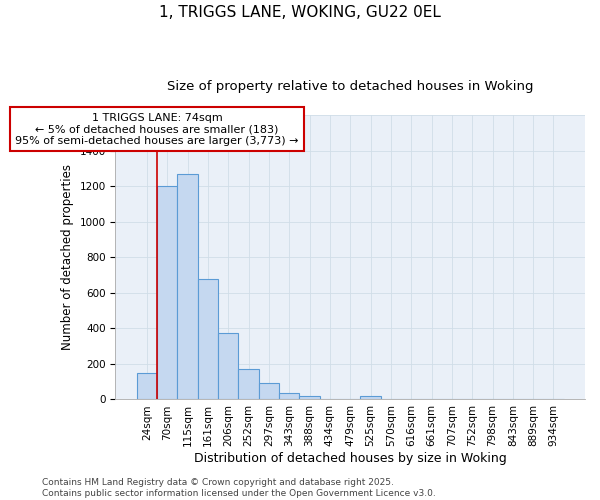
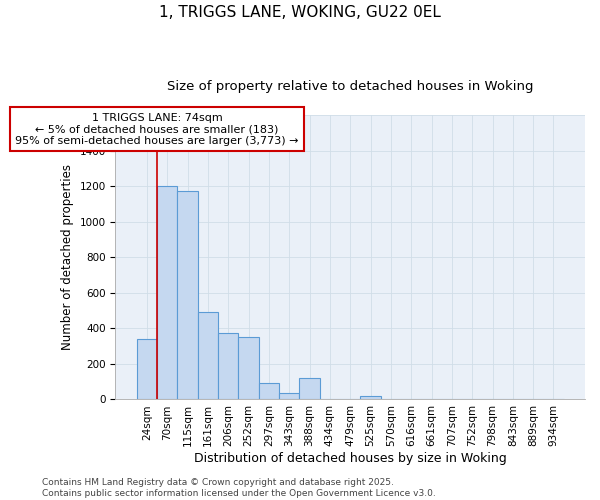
24sqm: 150 -> 340
115sqm: 1270 -> 1170
161sqm: 680 -> 490
252sqm: 170 -> 350
388sqm: 20 -> 120
